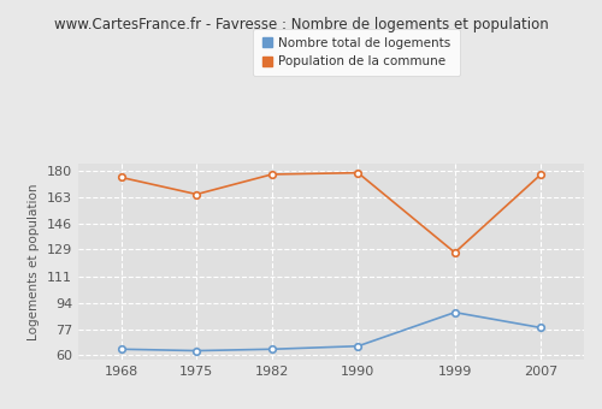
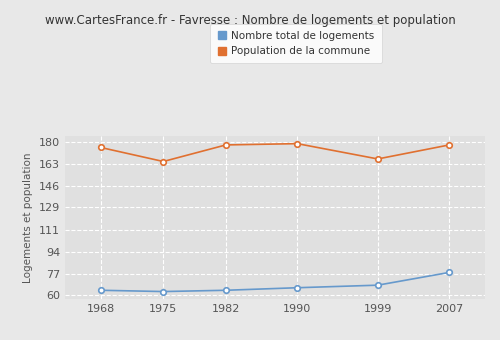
Nombre total de logements/1999: 88 -> 68
Population de la commune/1999: 127 -> 167
